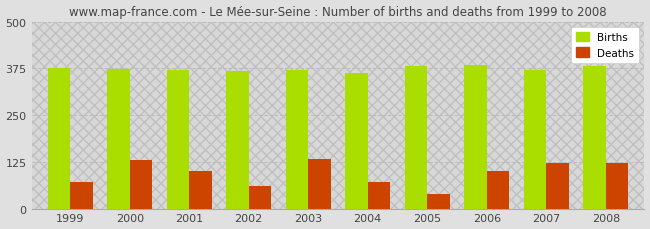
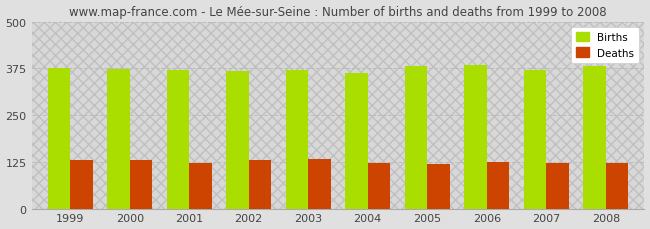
Deaths/1999: 70 -> 130
Deaths/2001: 100 -> 122
Deaths/2002: 60 -> 130
Deaths/2004: 70 -> 123
Deaths/2005: 40 -> 118
Deaths/2006: 100 -> 124
